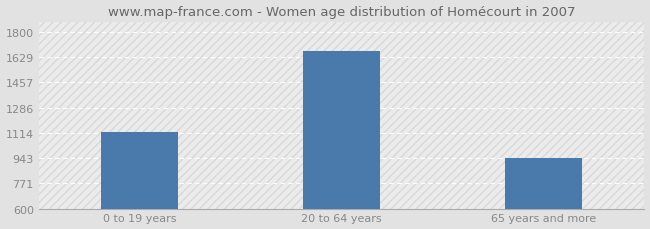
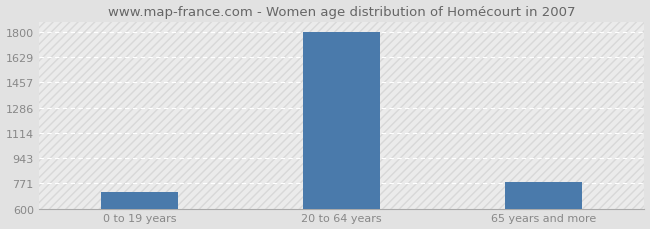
0 to 19 years: 1120 -> 710
20 to 64 years: 1670 -> 1800
65 years and more: 940 -> 780
